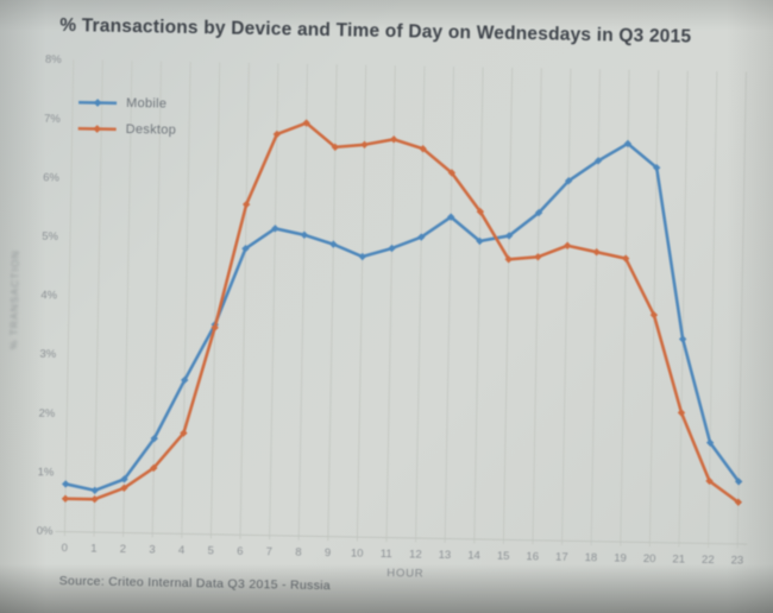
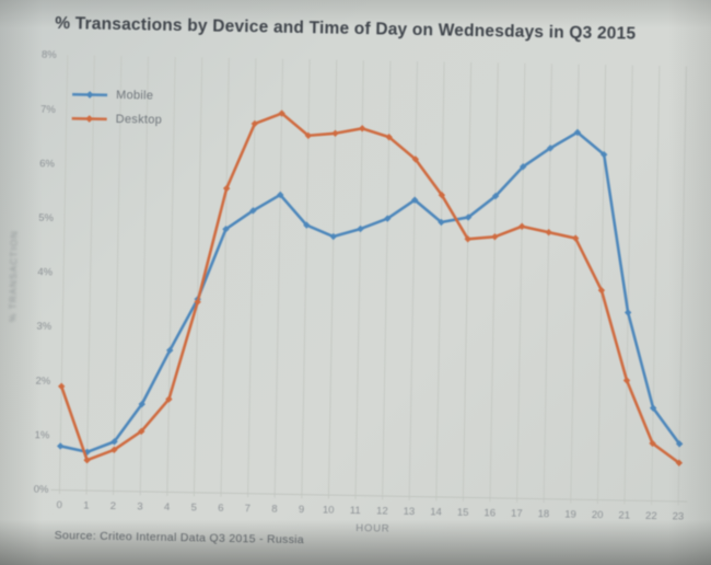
Desktop/0: 0.6% -> 1.9%
Mobile/8: 5.1% -> 5.5%
